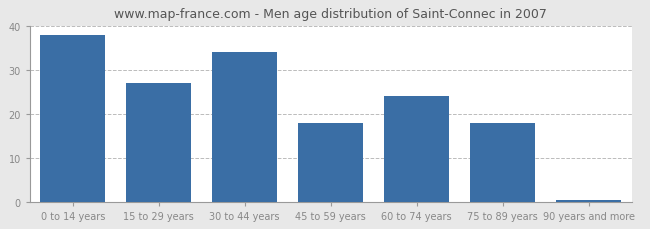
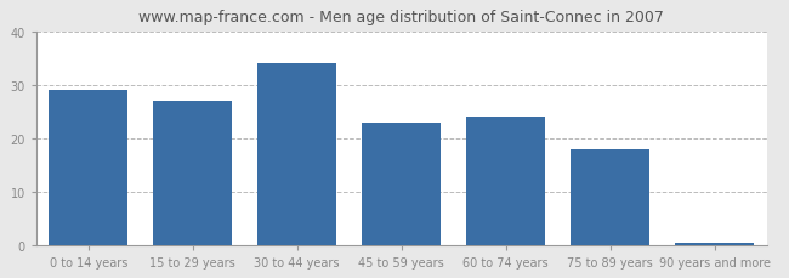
0 to 14 years: 38.0 -> 29.0
45 to 59 years: 18.0 -> 23.0
